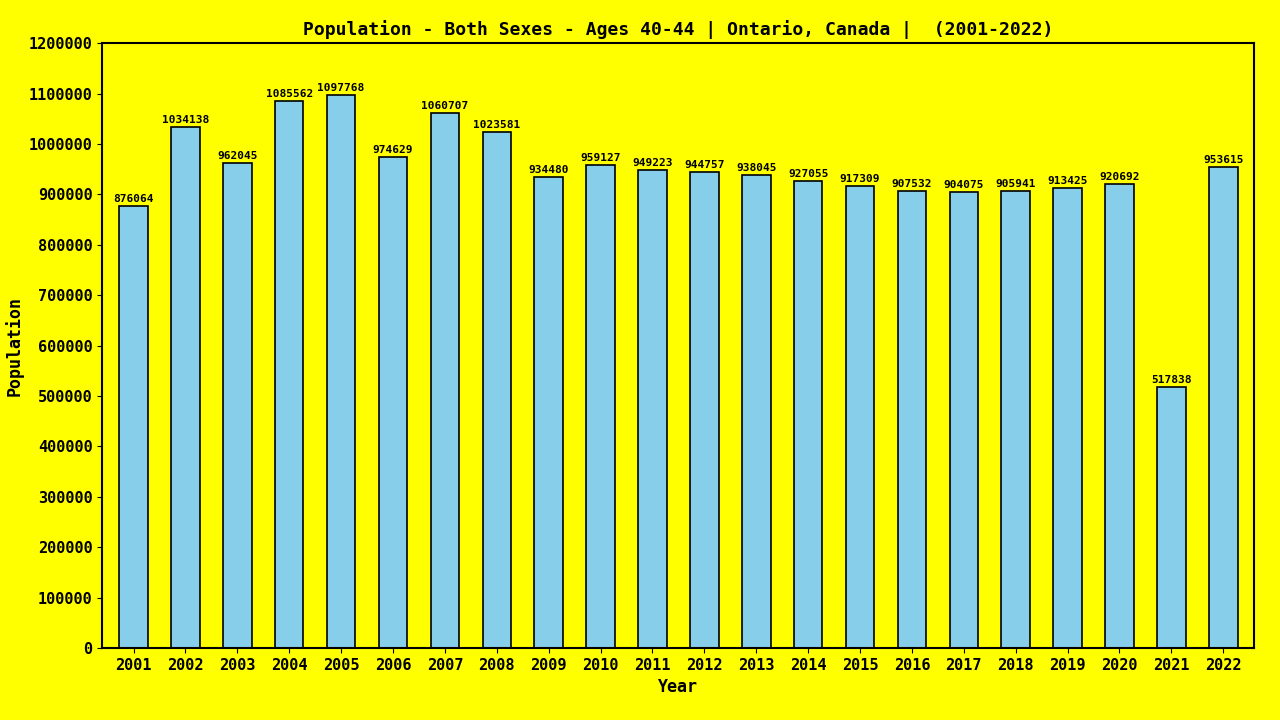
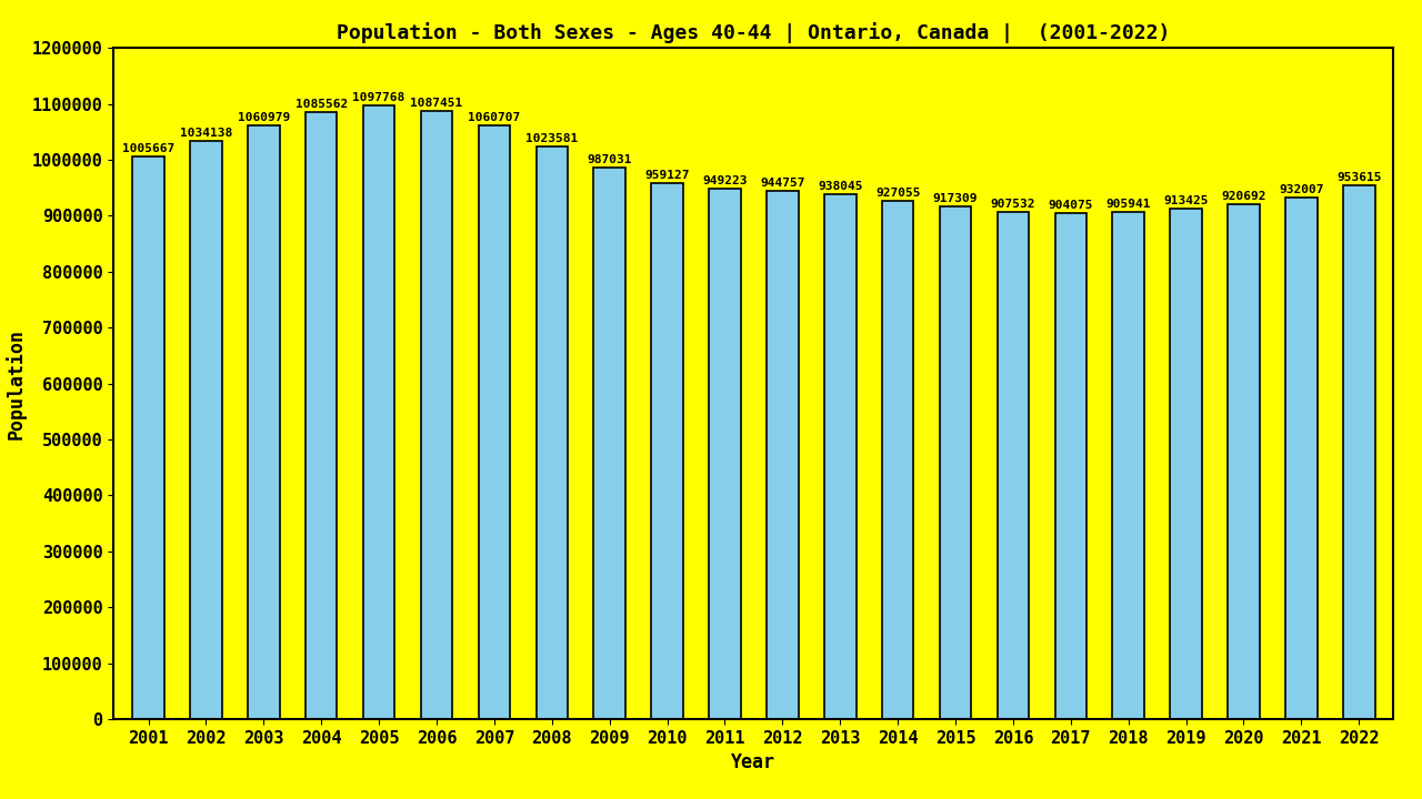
2001: 876064 -> 1005667
2003: 962045 -> 1060979
2006: 974629 -> 1087451
2009: 934480 -> 987031
2021: 517838 -> 932007
